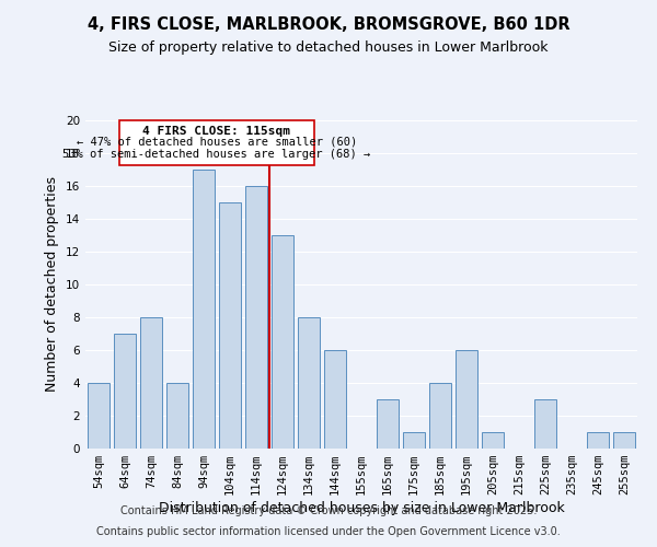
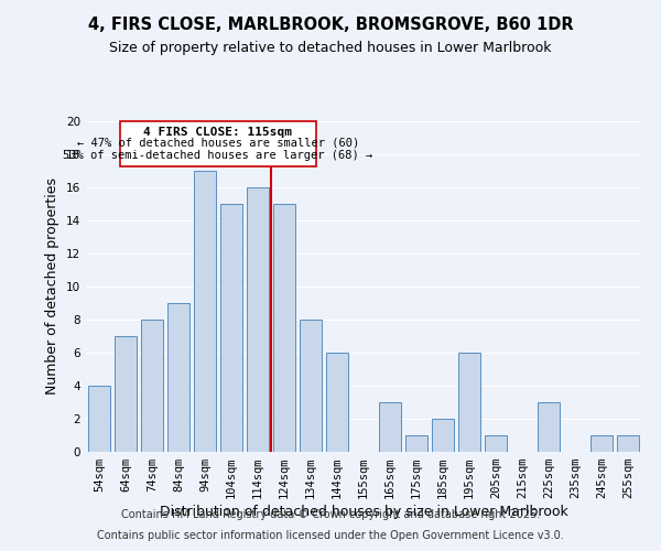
84sqm: 4 -> 9
124sqm: 13 -> 15
185sqm: 4 -> 2
